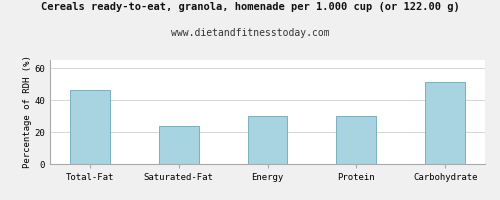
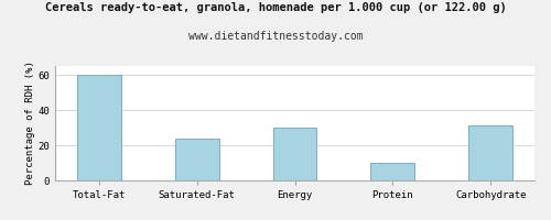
Total-Fat: 46 -> 60
Protein: 30 -> 10
Carbohydrate: 51 -> 31
